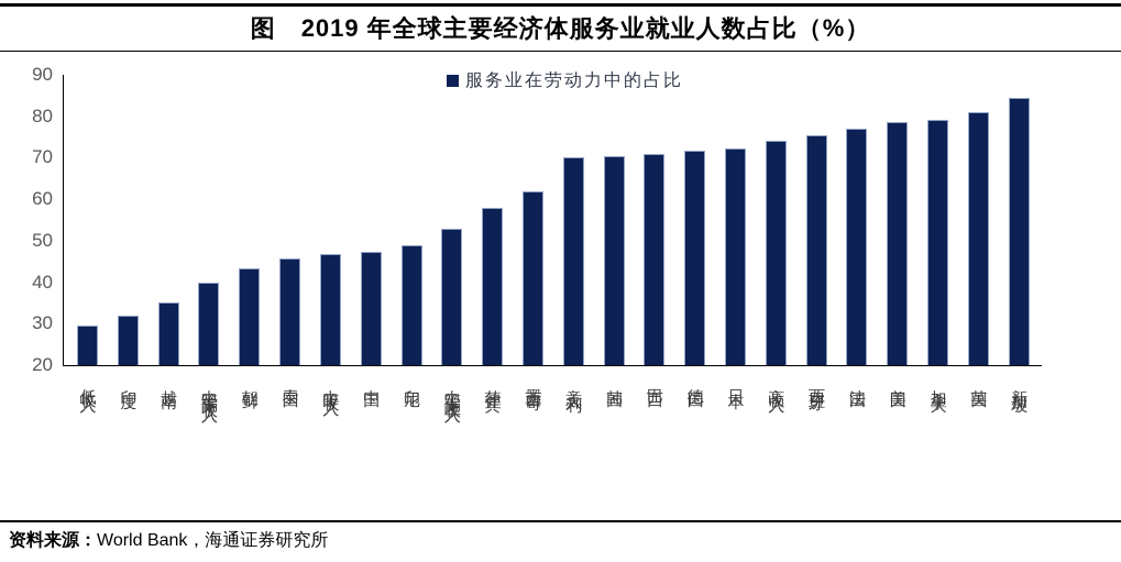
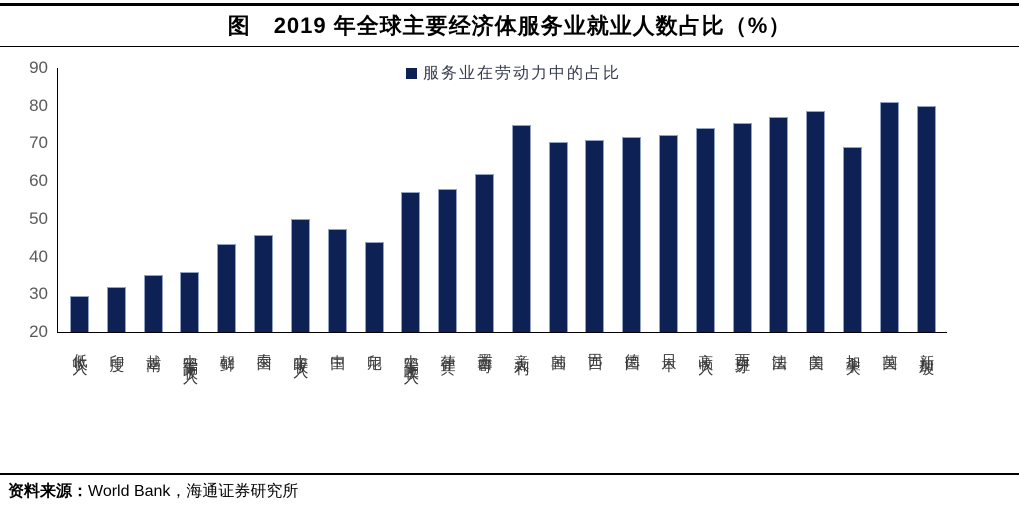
中等偏下收入: 40 -> 36
中等收入: 47 -> 50
印尼: 49 -> 44
中等偏上收入: 53 -> 57
意大利: 70 -> 75
加拿大: 79 -> 69
新加坡: 84 -> 80
